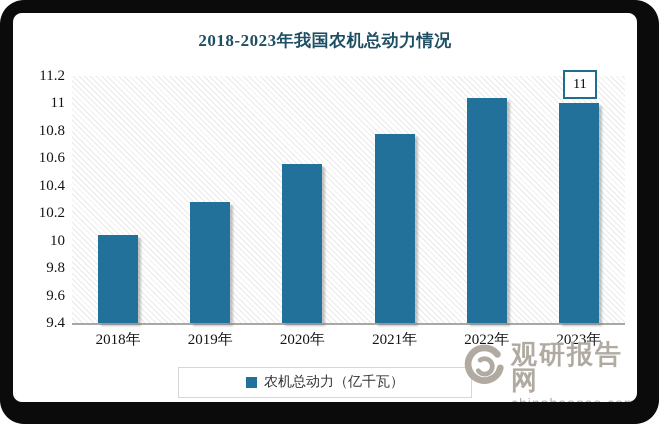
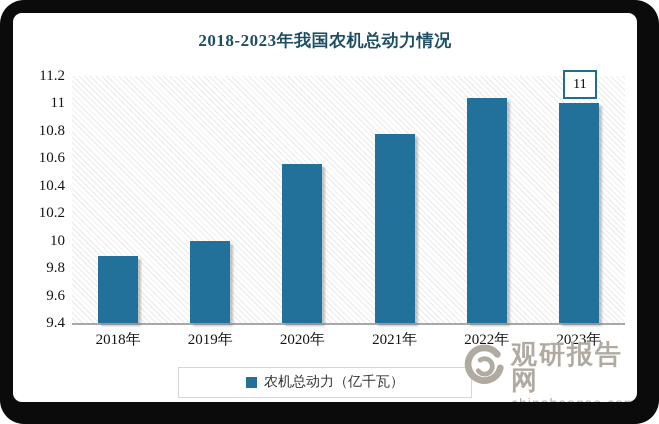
2018年: 10.04 -> 9.89
2019年: 10.28 -> 10.00
